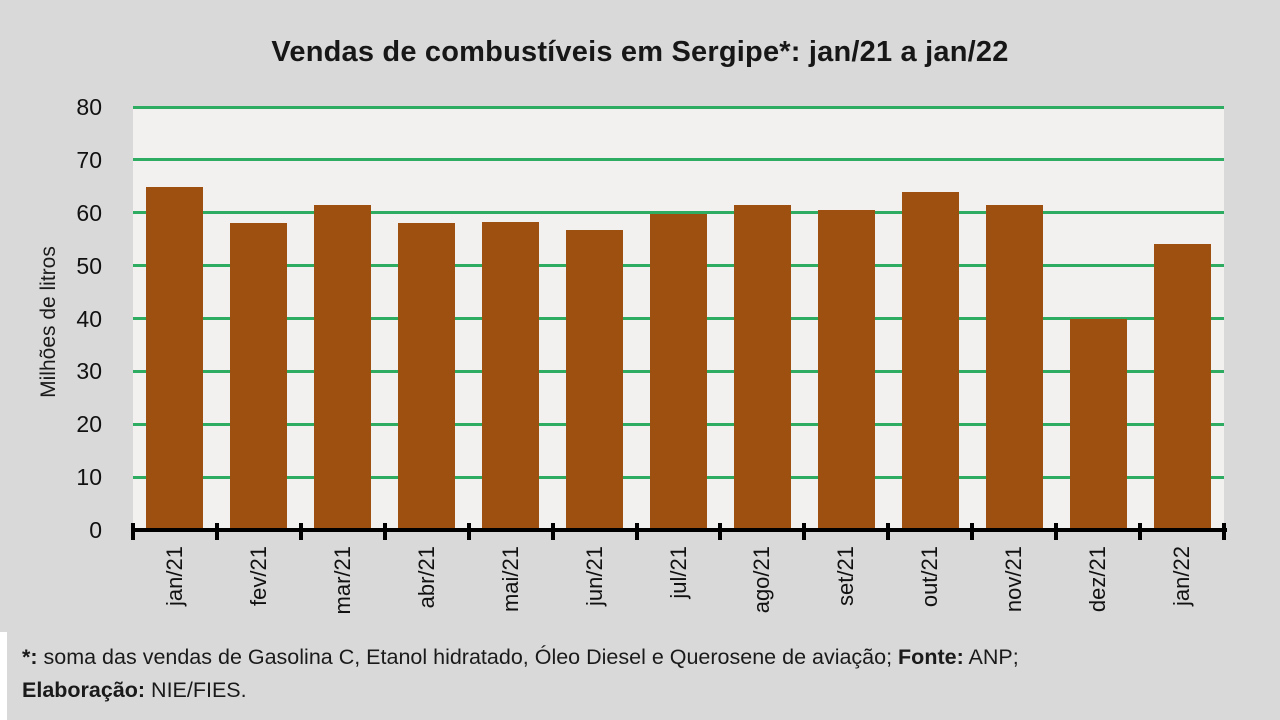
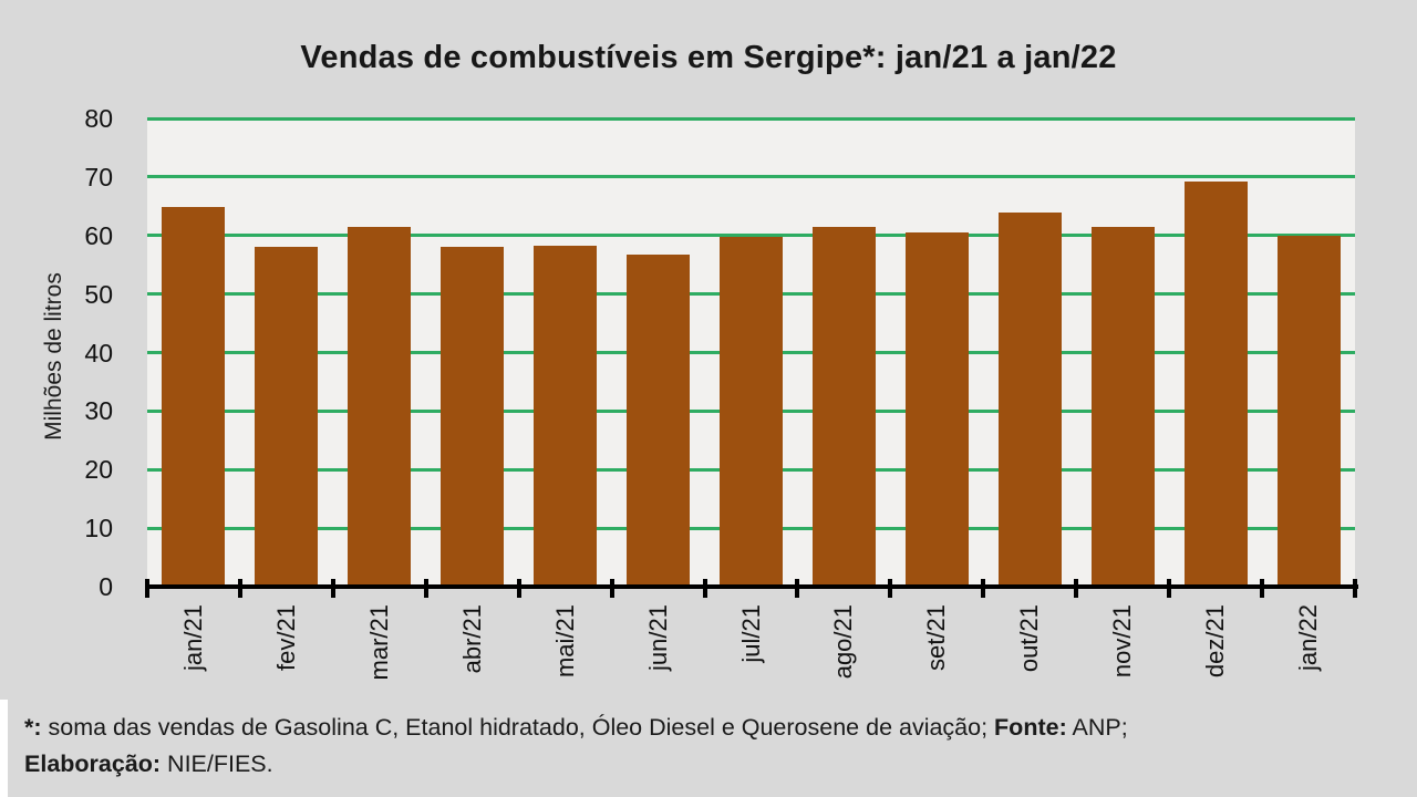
dez/21: 40 -> 69
jan/22: 54 -> 60
